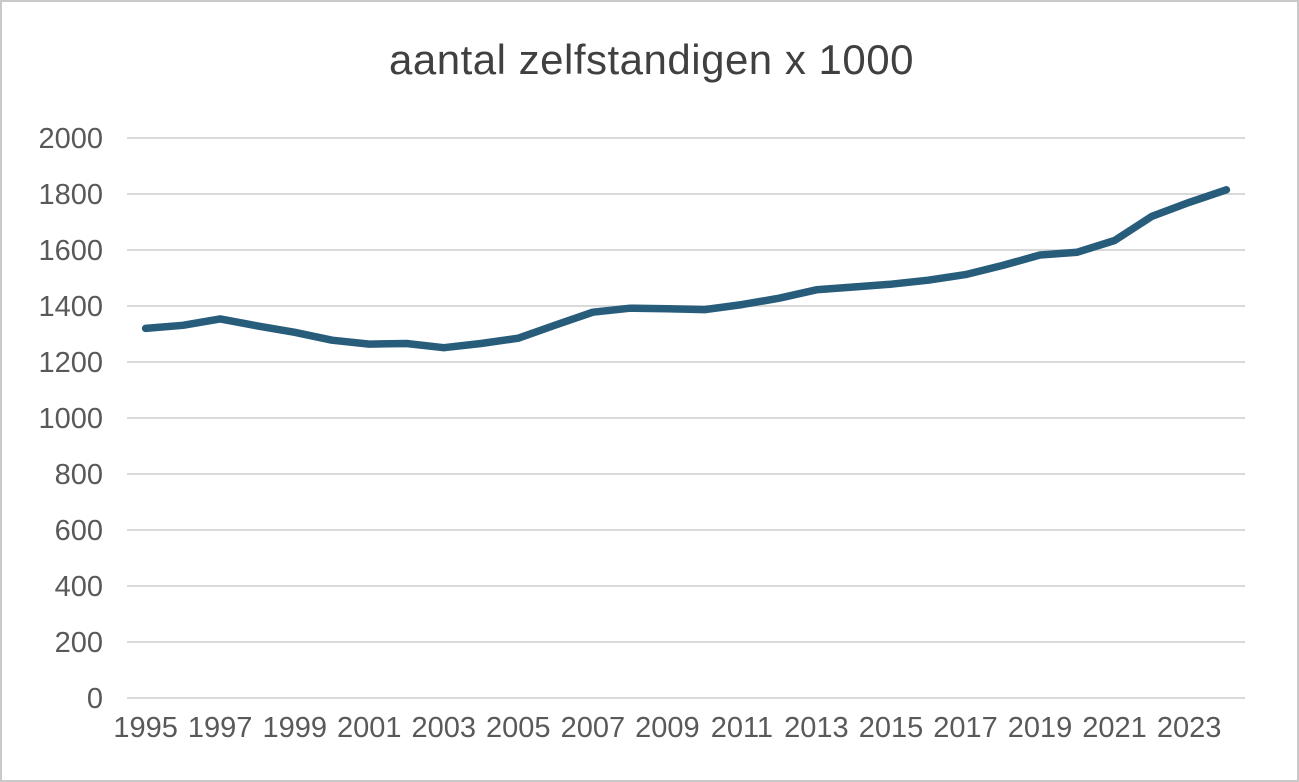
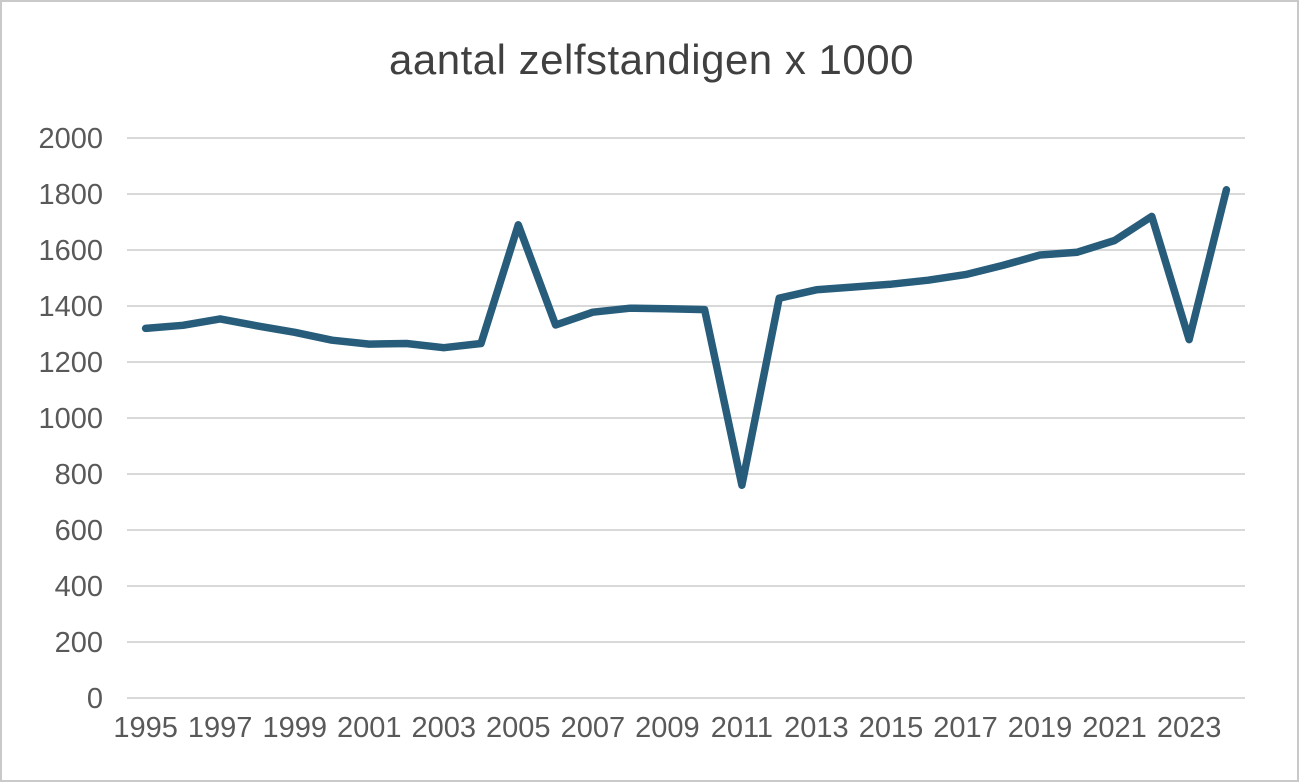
2005: 1280 -> 1690
2011: 1400 -> 760
2023: 1770 -> 1280
